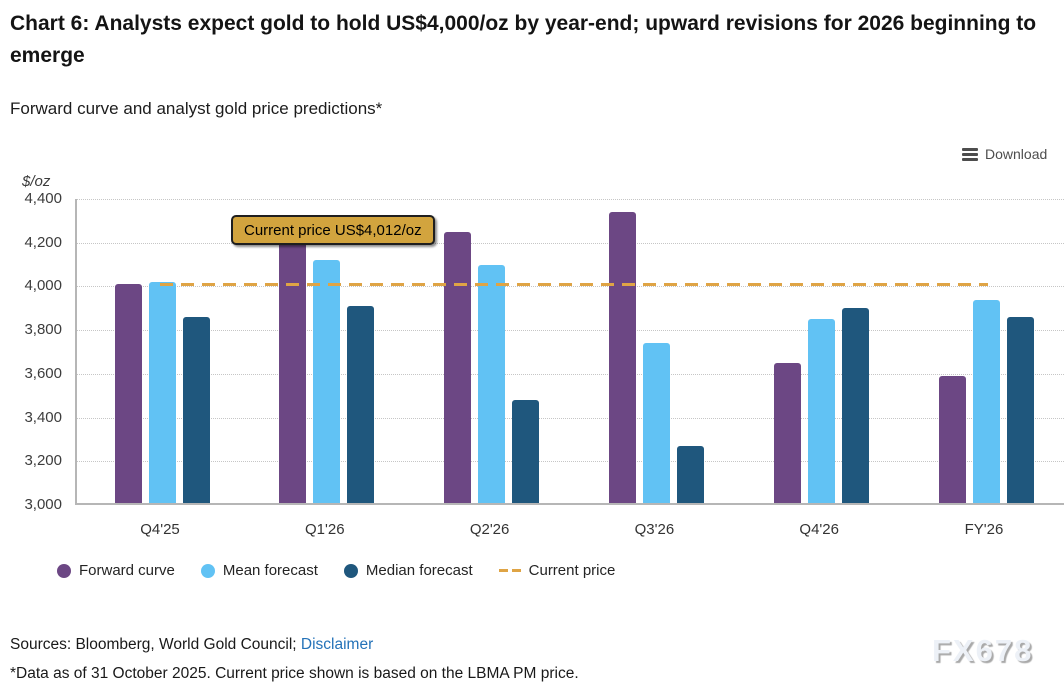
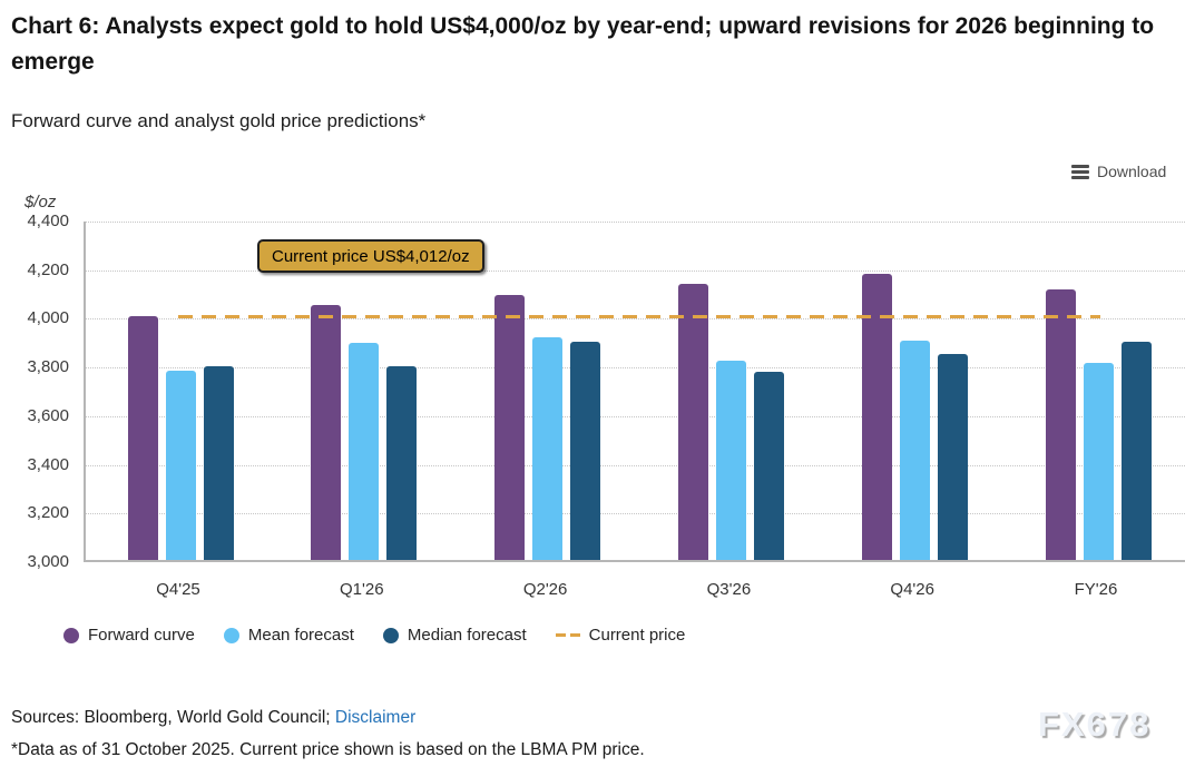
Mean forecast/Q4'25: 4010 -> 3780
Median forecast/Q4'25: 3850 -> 3800
Forward curve/Q1'26: 4310 -> 4050
Mean forecast/Q1'26: 4110 -> 3890
Median forecast/Q1'26: 3900 -> 3800
Forward curve/Q2'26: 4240 -> 4090
Mean forecast/Q2'26: 4090 -> 3920
Median forecast/Q2'26: 3470 -> 3900
Forward curve/Q3'26: 4330 -> 4140
Mean forecast/Q3'26: 3730 -> 3820
Median forecast/Q3'26: 3260 -> 3780
Forward curve/Q4'26: 3640 -> 4180
Mean forecast/Q4'26: 3840 -> 3900
Median forecast/Q4'26: 3890 -> 3840
Forward curve/FY'26: 3580 -> 4110
Mean forecast/FY'26: 3930 -> 3810
Median forecast/FY'26: 3850 -> 3900
